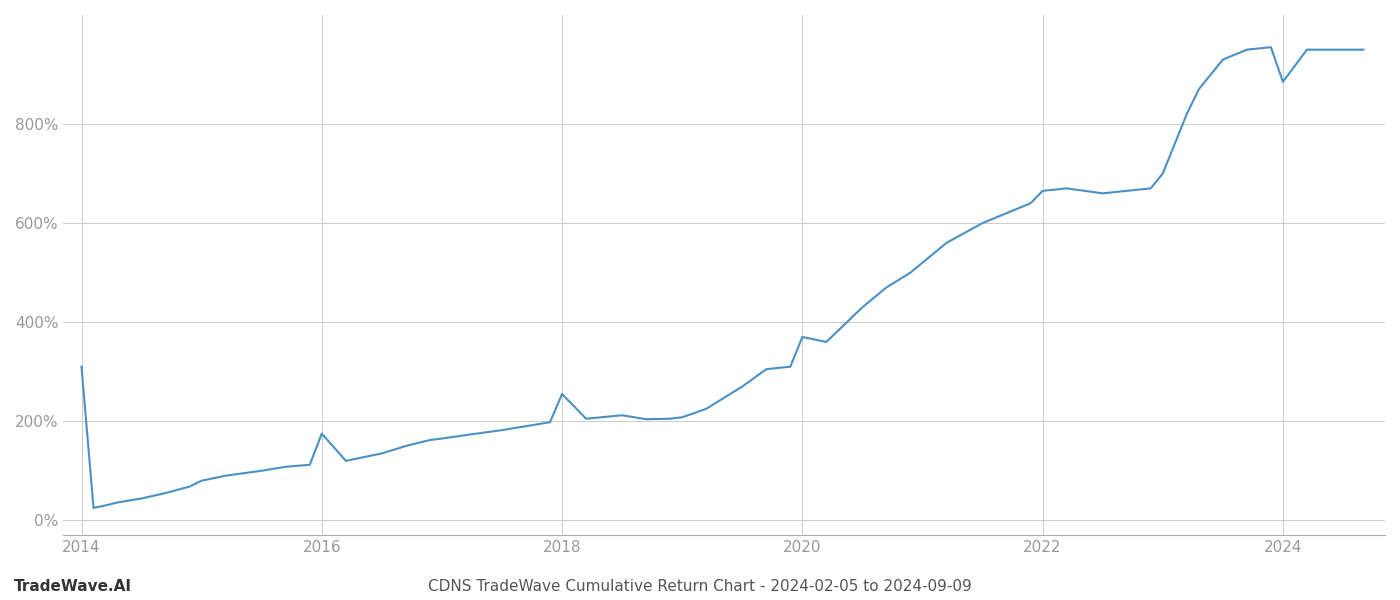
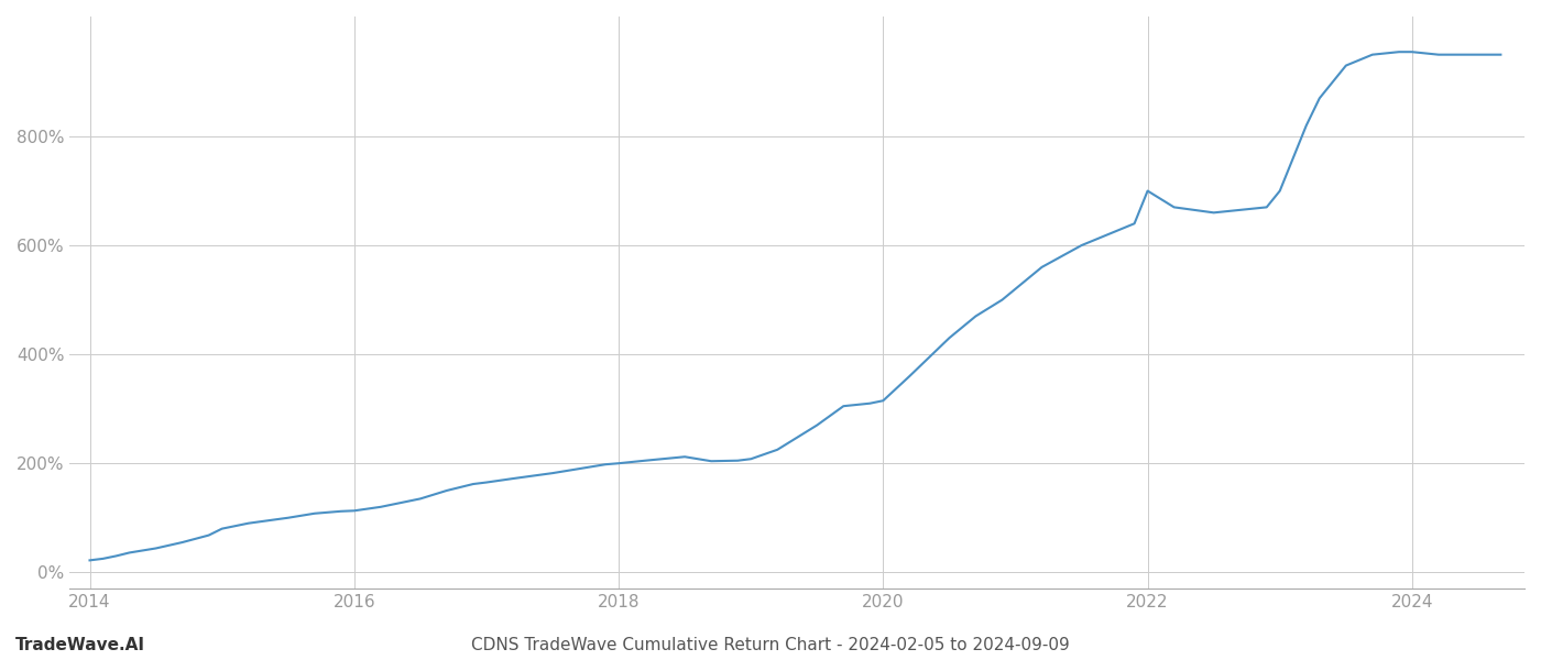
2014: 310% -> 22%
2016: 175% -> 113%
2018: 255% -> 200%
2020: 370% -> 315%
2022: 665% -> 700%
2024: 885% -> 955%
